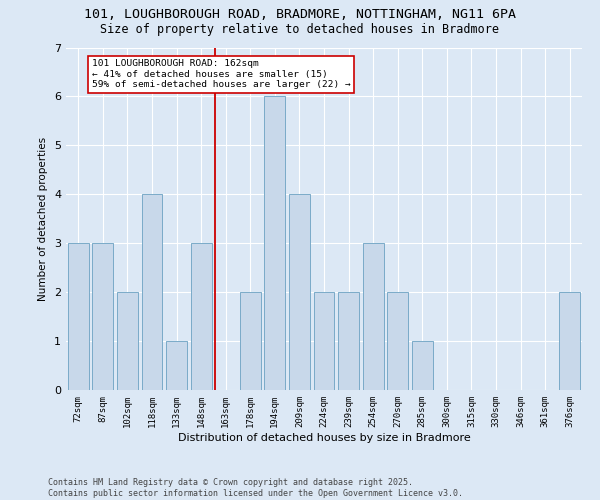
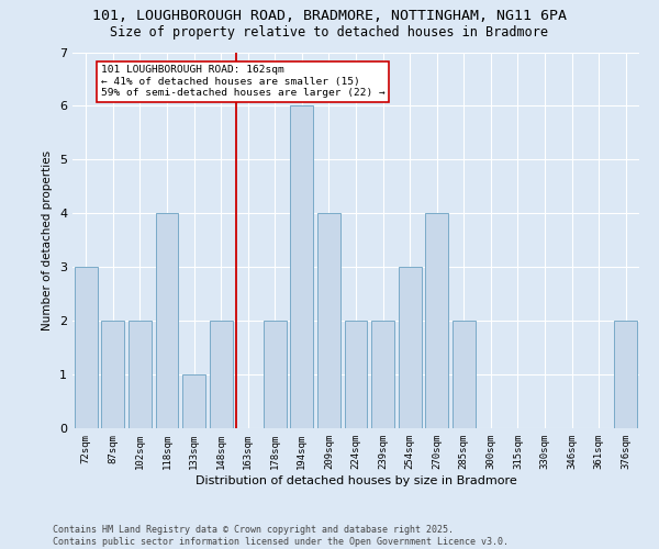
87sqm: 3 -> 2
148sqm: 3 -> 2
270sqm: 2 -> 4
285sqm: 1 -> 2
